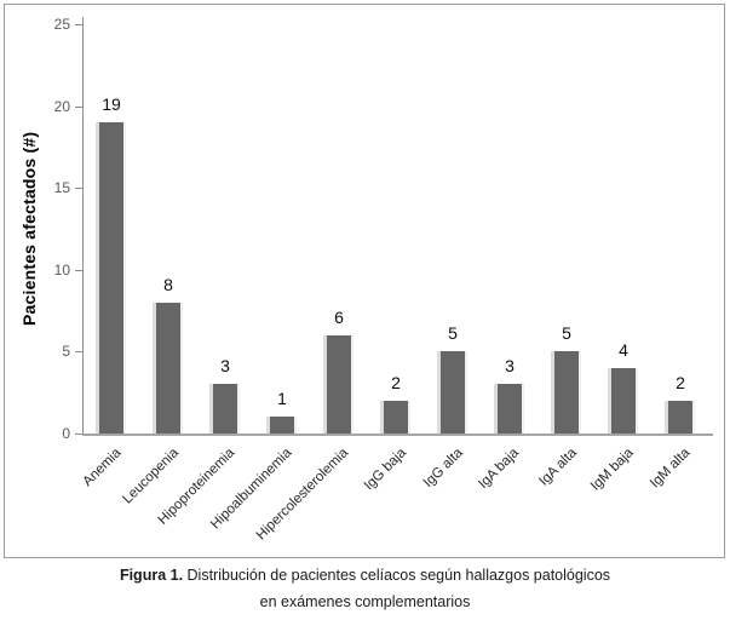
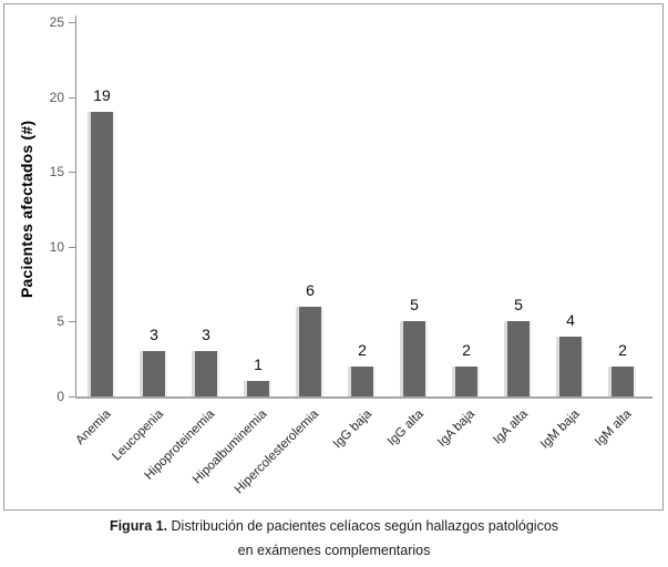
Leucopenia: 8 -> 3
IgA baja: 3 -> 2
